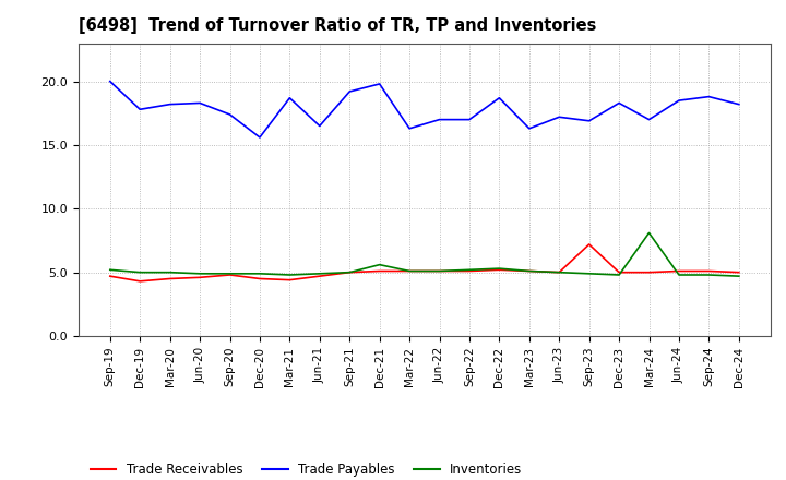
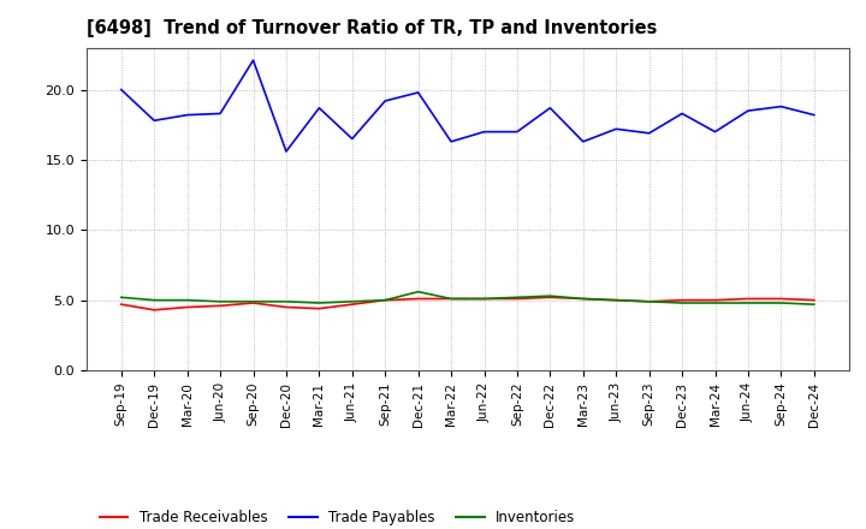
Trade Payables/Sep-20: 17.4 -> 22.1
Trade Receivables/Sep-23: 7.2 -> 4.9
Inventories/Mar-24: 8.1 -> 4.8
